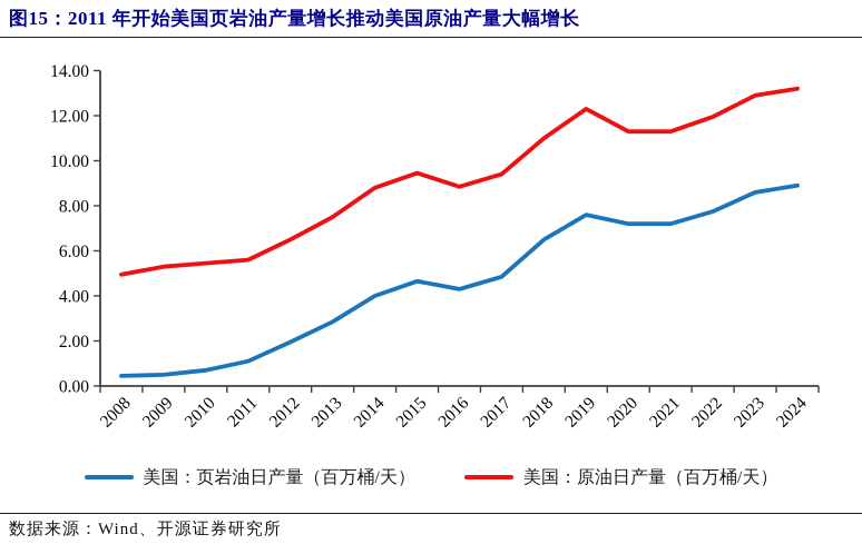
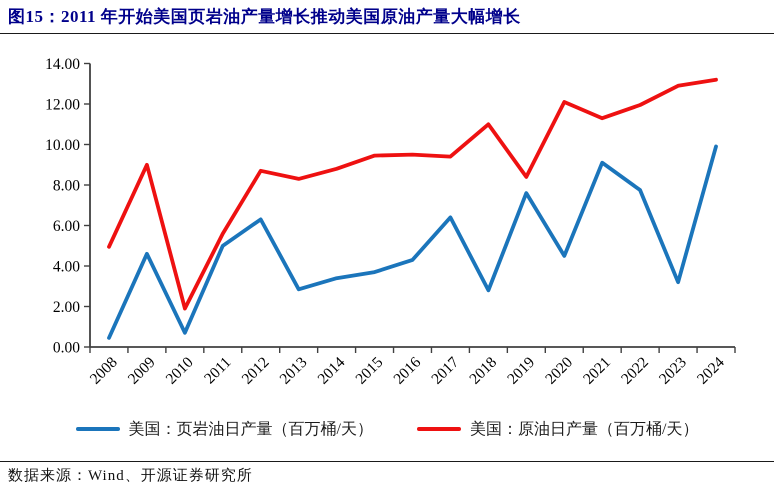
美国：页岩油日产量（百万桶/天）/2009: 0.5 -> 4.6
美国：原油日产量（百万桶/天）/2009: 5.3 -> 9.0
美国：原油日产量（百万桶/天）/2010: 5.5 -> 1.9
美国：页岩油日产量（百万桶/天）/2011: 1.1 -> 5.0
美国：页岩油日产量（百万桶/天）/2012: 1.9 -> 6.3
美国：原油日产量（百万桶/天）/2012: 6.5 -> 8.7
美国：原油日产量（百万桶/天）/2013: 7.5 -> 8.3
美国：页岩油日产量（百万桶/天）/2014: 4.0 -> 3.4
美国：页岩油日产量（百万桶/天）/2015: 4.7 -> 3.7
美国：原油日产量（百万桶/天）/2016: 8.8 -> 9.5
美国：页岩油日产量（百万桶/天）/2017: 4.8 -> 6.4
美国：页岩油日产量（百万桶/天）/2018: 6.5 -> 2.8
美国：原油日产量（百万桶/天）/2019: 12.3 -> 8.4
美国：页岩油日产量（百万桶/天）/2020: 7.2 -> 4.5
美国：原油日产量（百万桶/天）/2020: 11.3 -> 12.1
美国：页岩油日产量（百万桶/天）/2021: 7.2 -> 9.1
美国：页岩油日产量（百万桶/天）/2023: 8.6 -> 3.2
美国：页岩油日产量（百万桶/天）/2024: 8.9 -> 9.9
